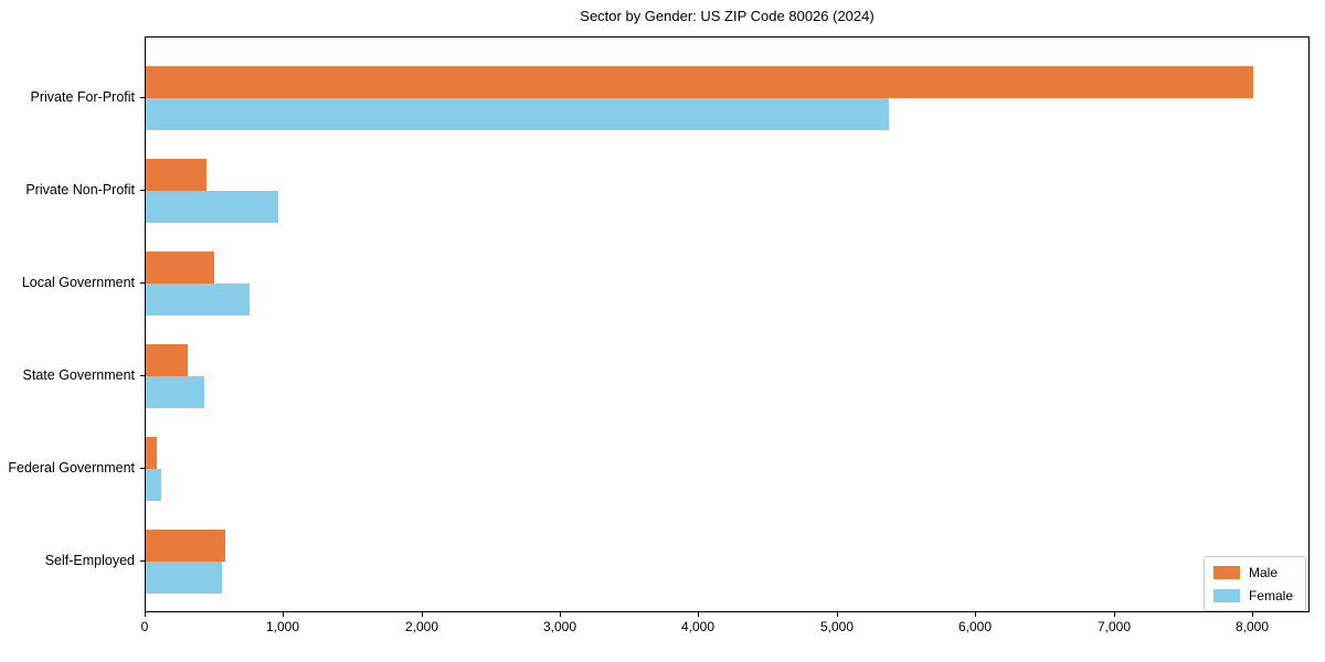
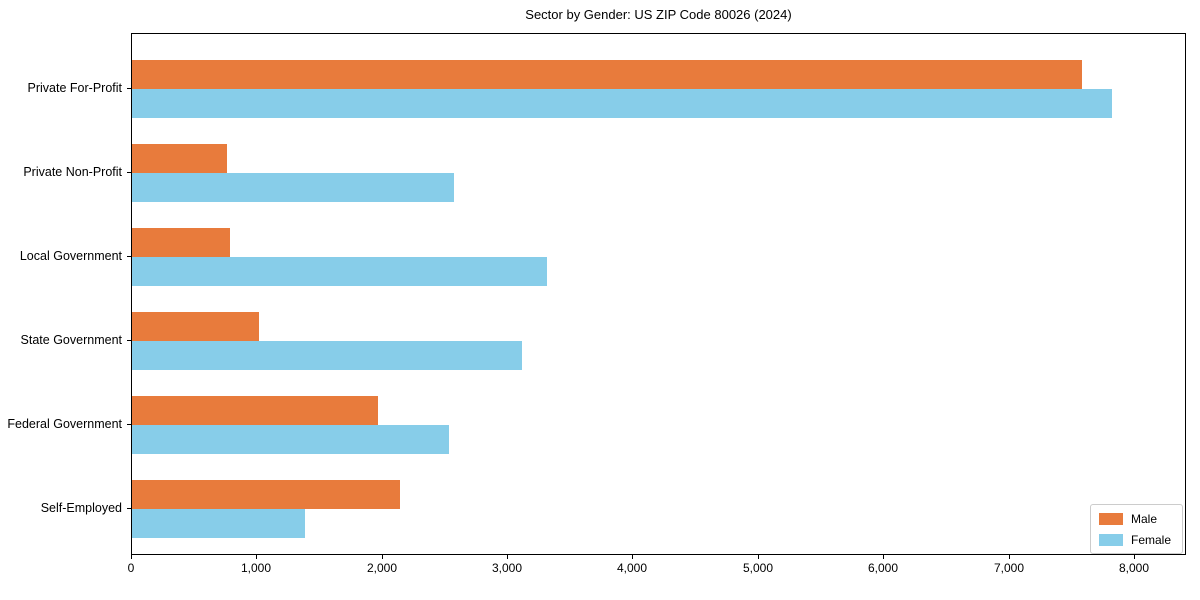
Male/Private For-Profit: 8000 -> 7580
Female/Private For-Profit: 5370 -> 7820
Male/Private Non-Profit: 440 -> 760
Female/Private Non-Profit: 960 -> 2570
Male/Local Government: 500 -> 780
Female/Local Government: 750 -> 3310
Male/State Government: 300 -> 1010
Female/State Government: 420 -> 3110
Male/Federal Government: 80 -> 1960
Female/Federal Government: 110 -> 2530
Male/Self-Employed: 580 -> 2140
Female/Self-Employed: 550 -> 1380
